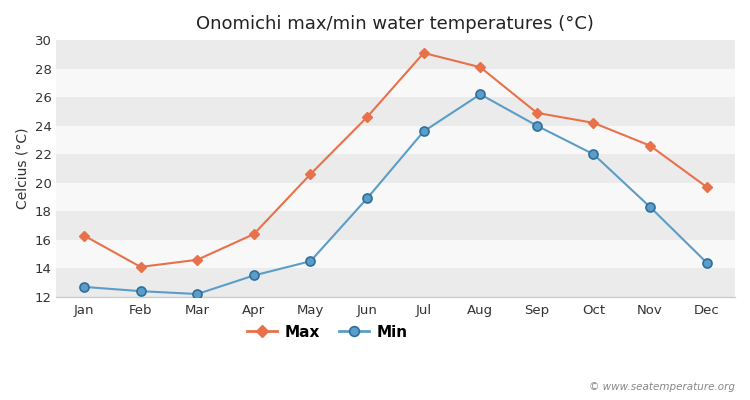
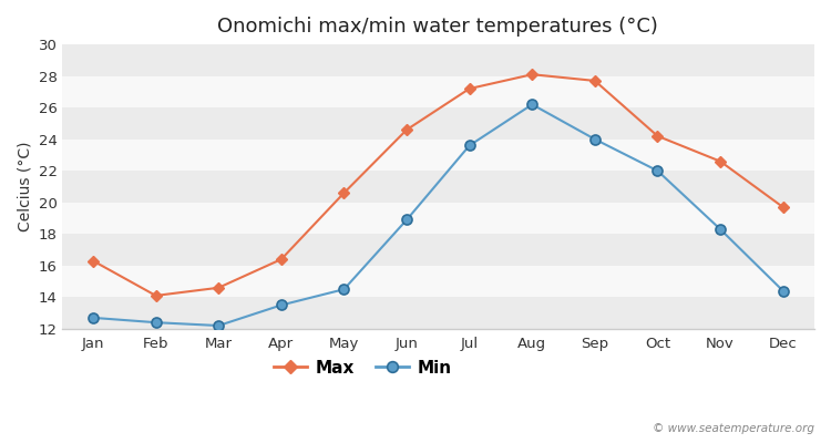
Max/Jul: 29.1 -> 27.2
Max/Sep: 24.9 -> 27.7
